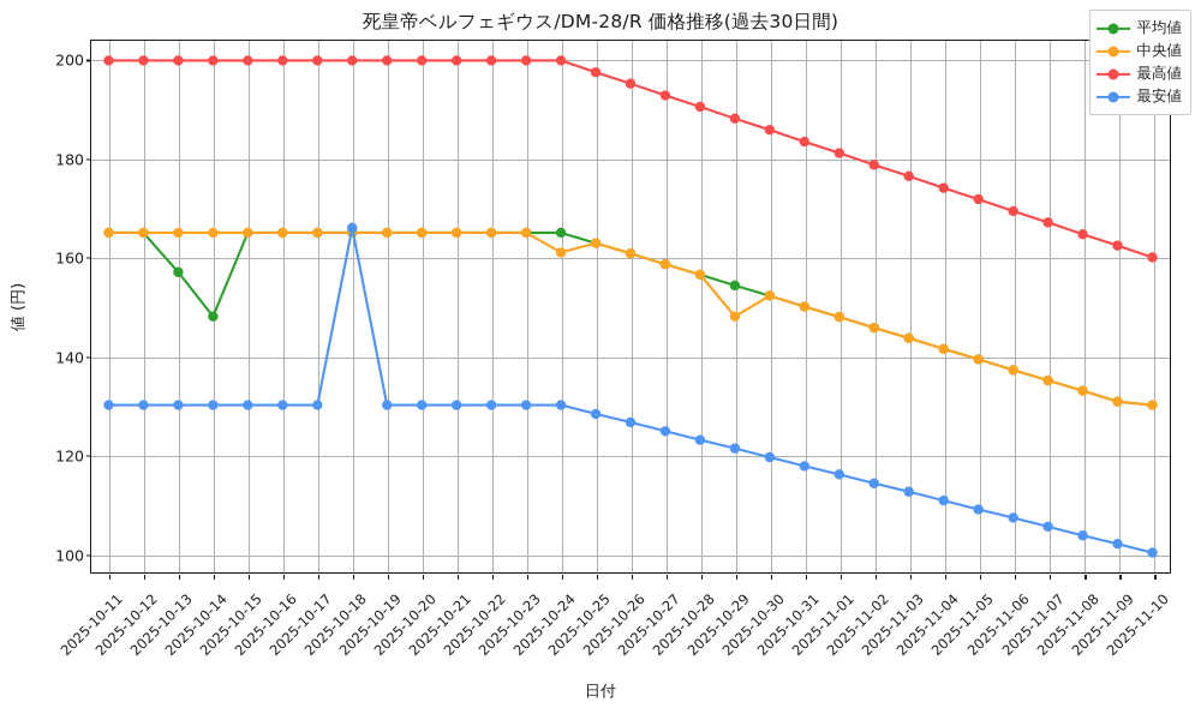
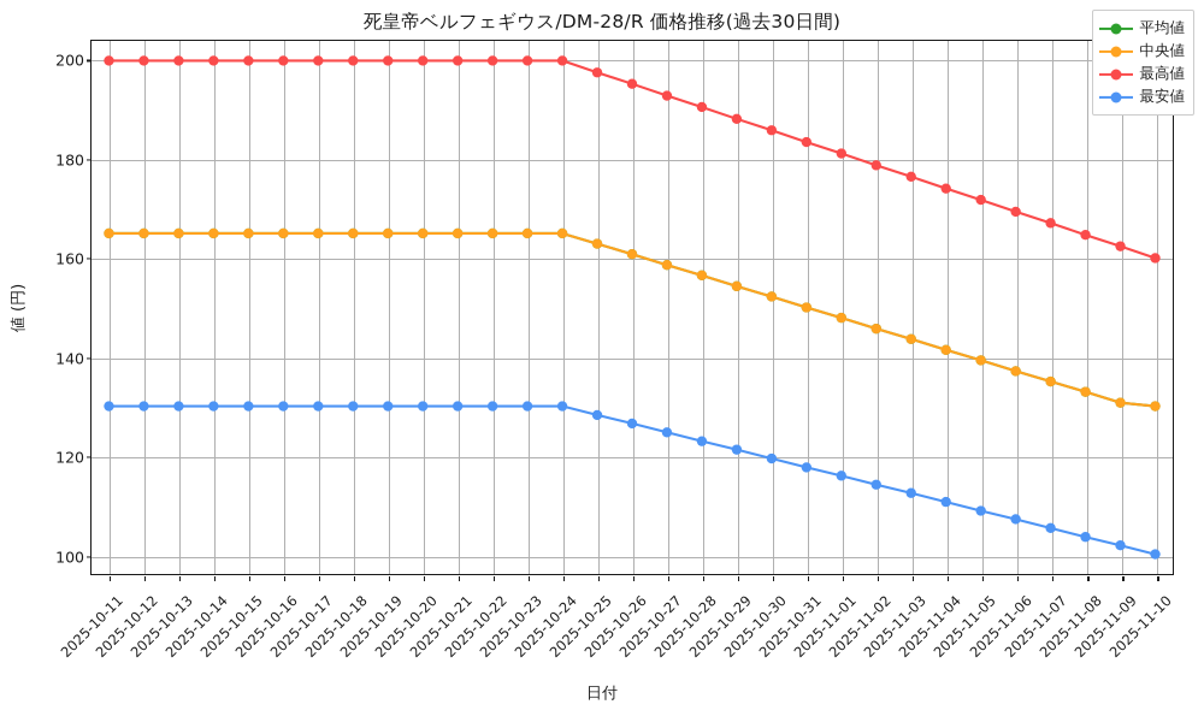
平均値/2025-10-13: 157 -> 165
平均値/2025-10-14: 148 -> 165
最安値/2025-10-18: 166 -> 130
中央値/2025-10-24: 161 -> 165
中央値/2025-10-29: 148 -> 154
